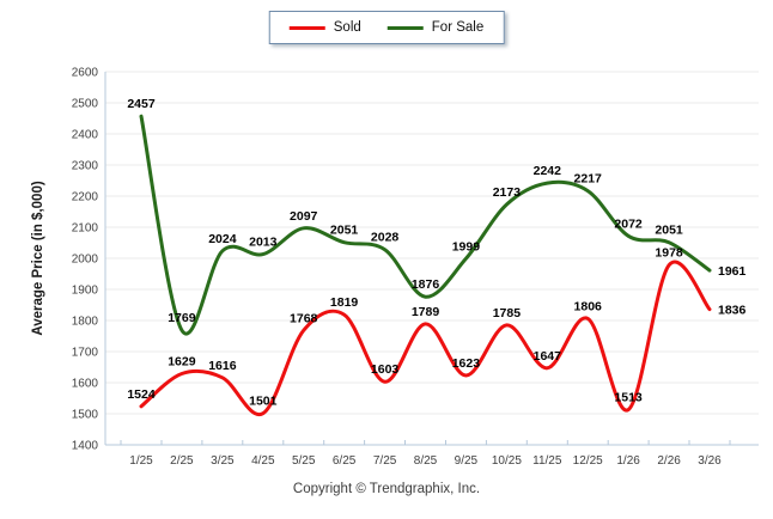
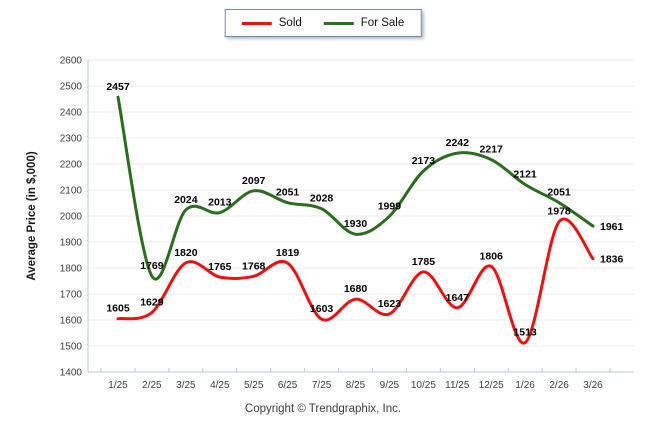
Sold/1/25: 1524 -> 1605
Sold/3/25: 1616 -> 1820
Sold/4/25: 1501 -> 1765
Sold/8/25: 1789 -> 1680
For Sale/8/25: 1876 -> 1930
For Sale/1/26: 2072 -> 2121
